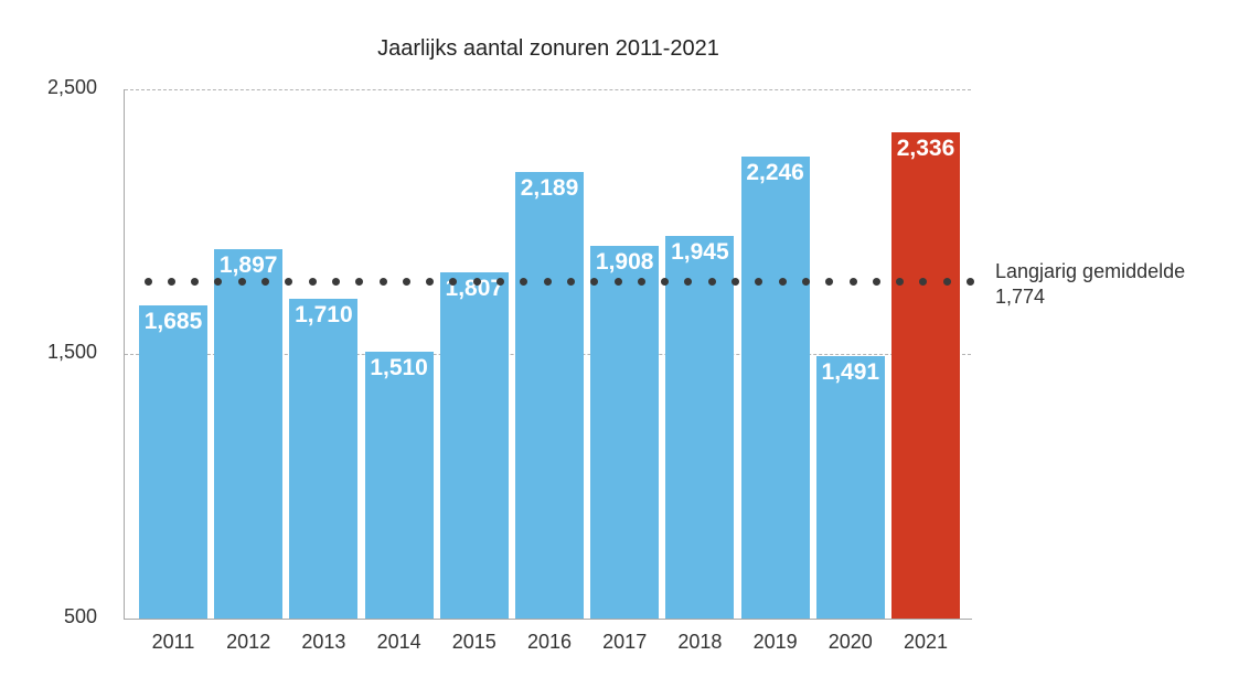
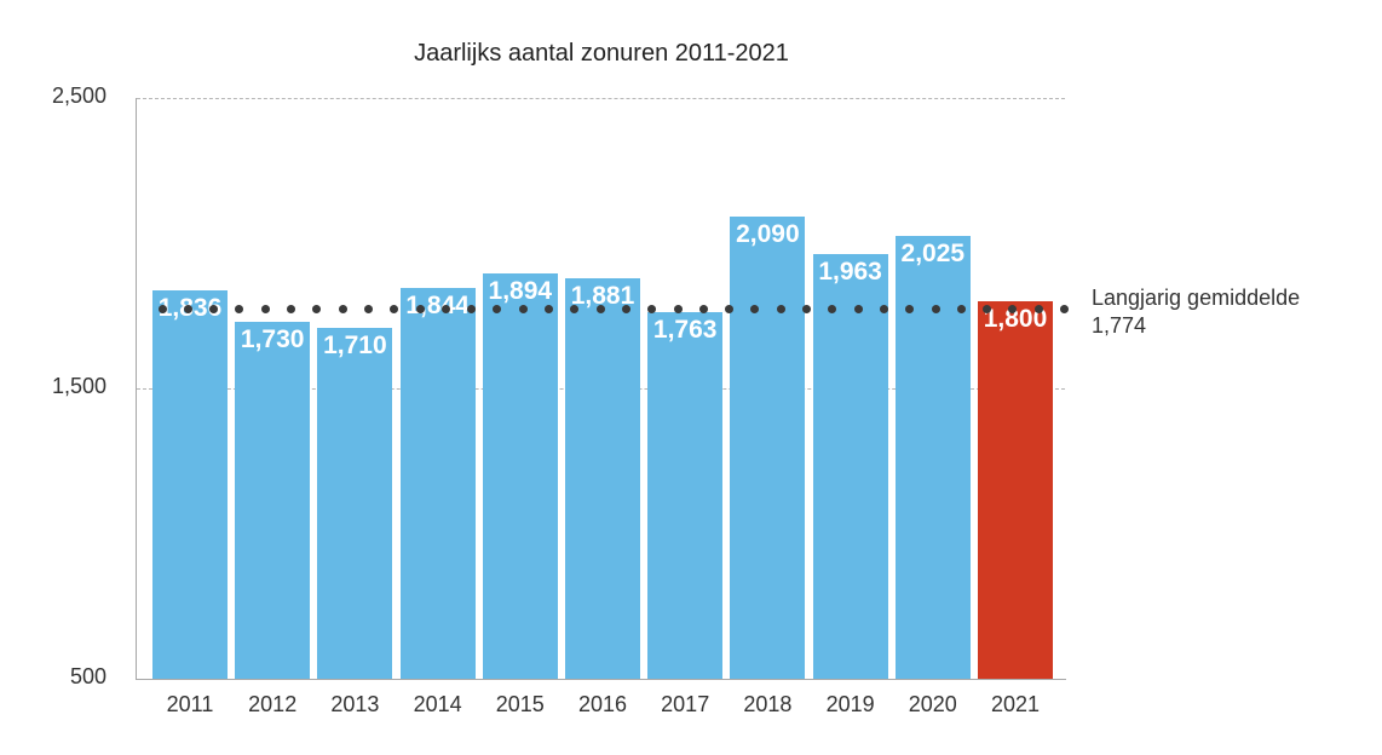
2011: 1,685 -> 1,836
2012: 1,897 -> 1,730
2014: 1,510 -> 1,844
2015: 1,807 -> 1,894
2016: 2,189 -> 1,881
2017: 1,908 -> 1,763
2018: 1,945 -> 2,090
2019: 2,246 -> 1,963
2020: 1,491 -> 2,025
2021: 2,336 -> 1,800
